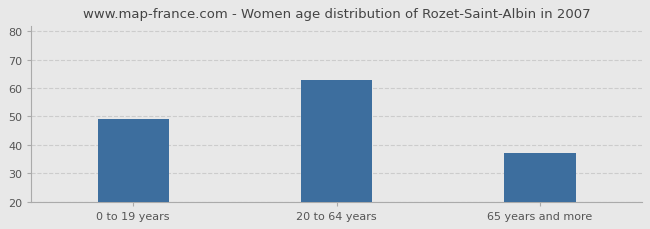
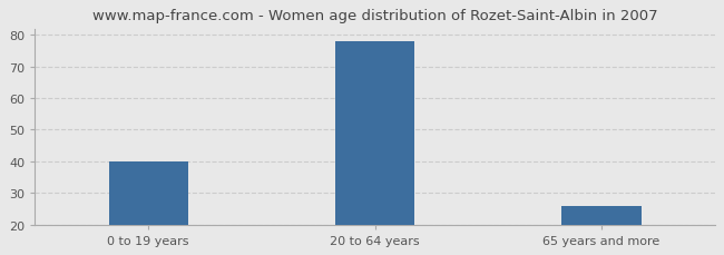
0 to 19 years: 49 -> 40
20 to 64 years: 63 -> 78
65 years and more: 37 -> 26
